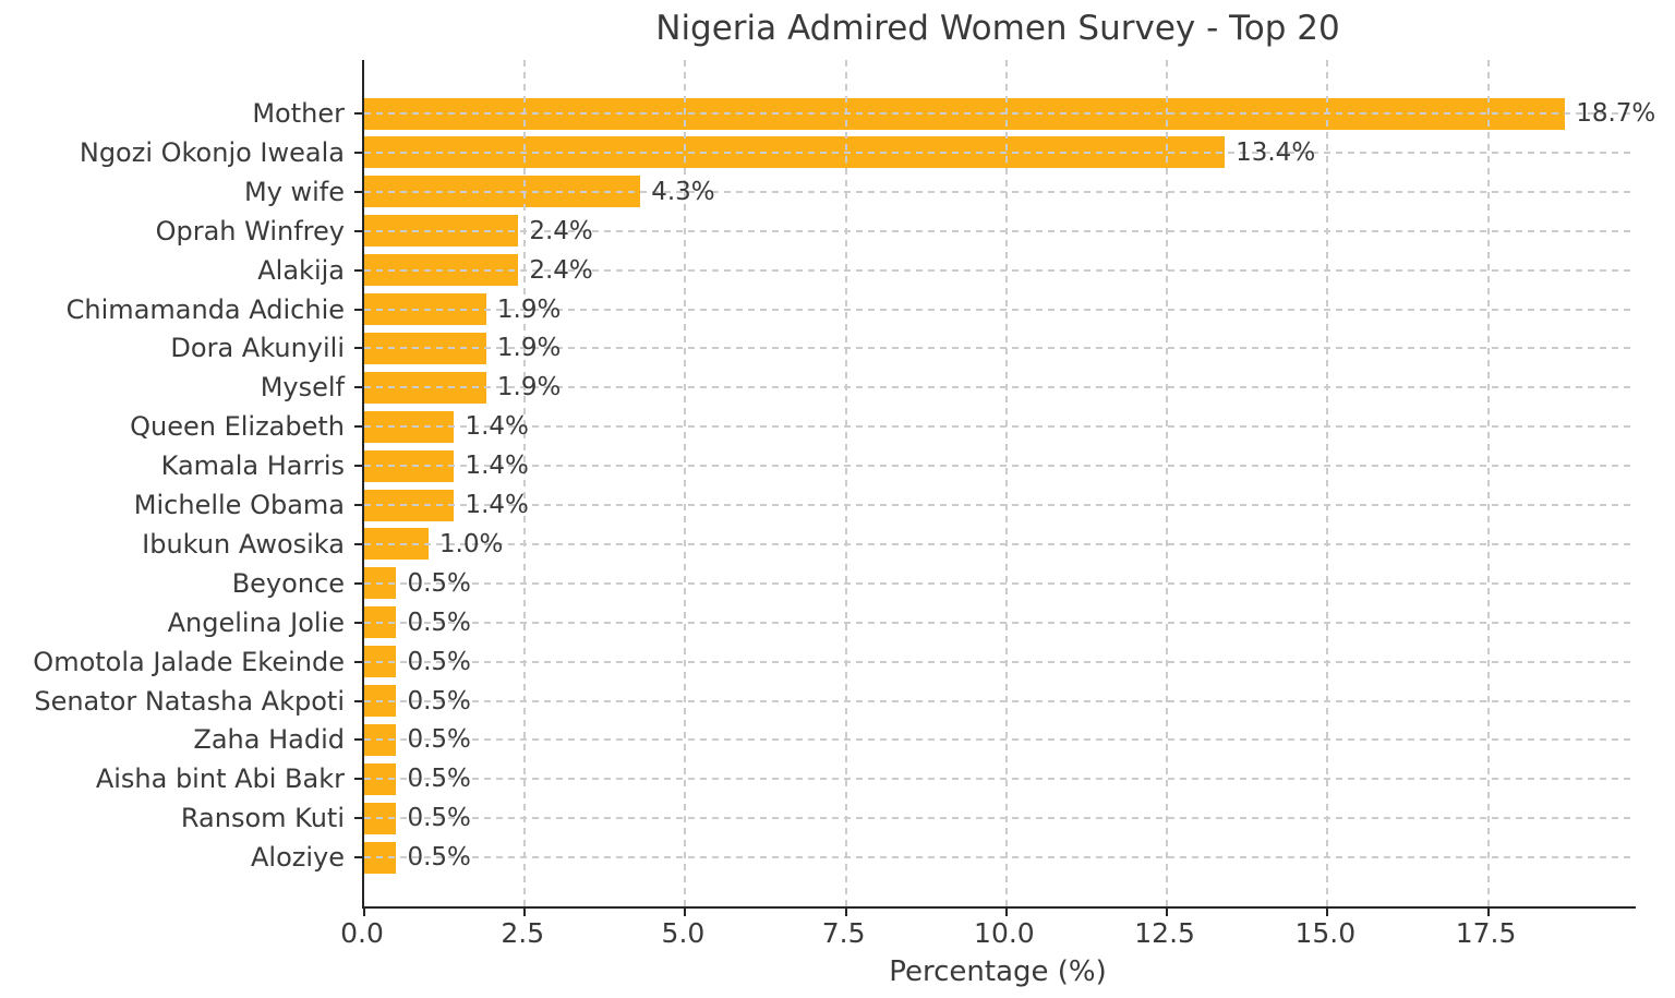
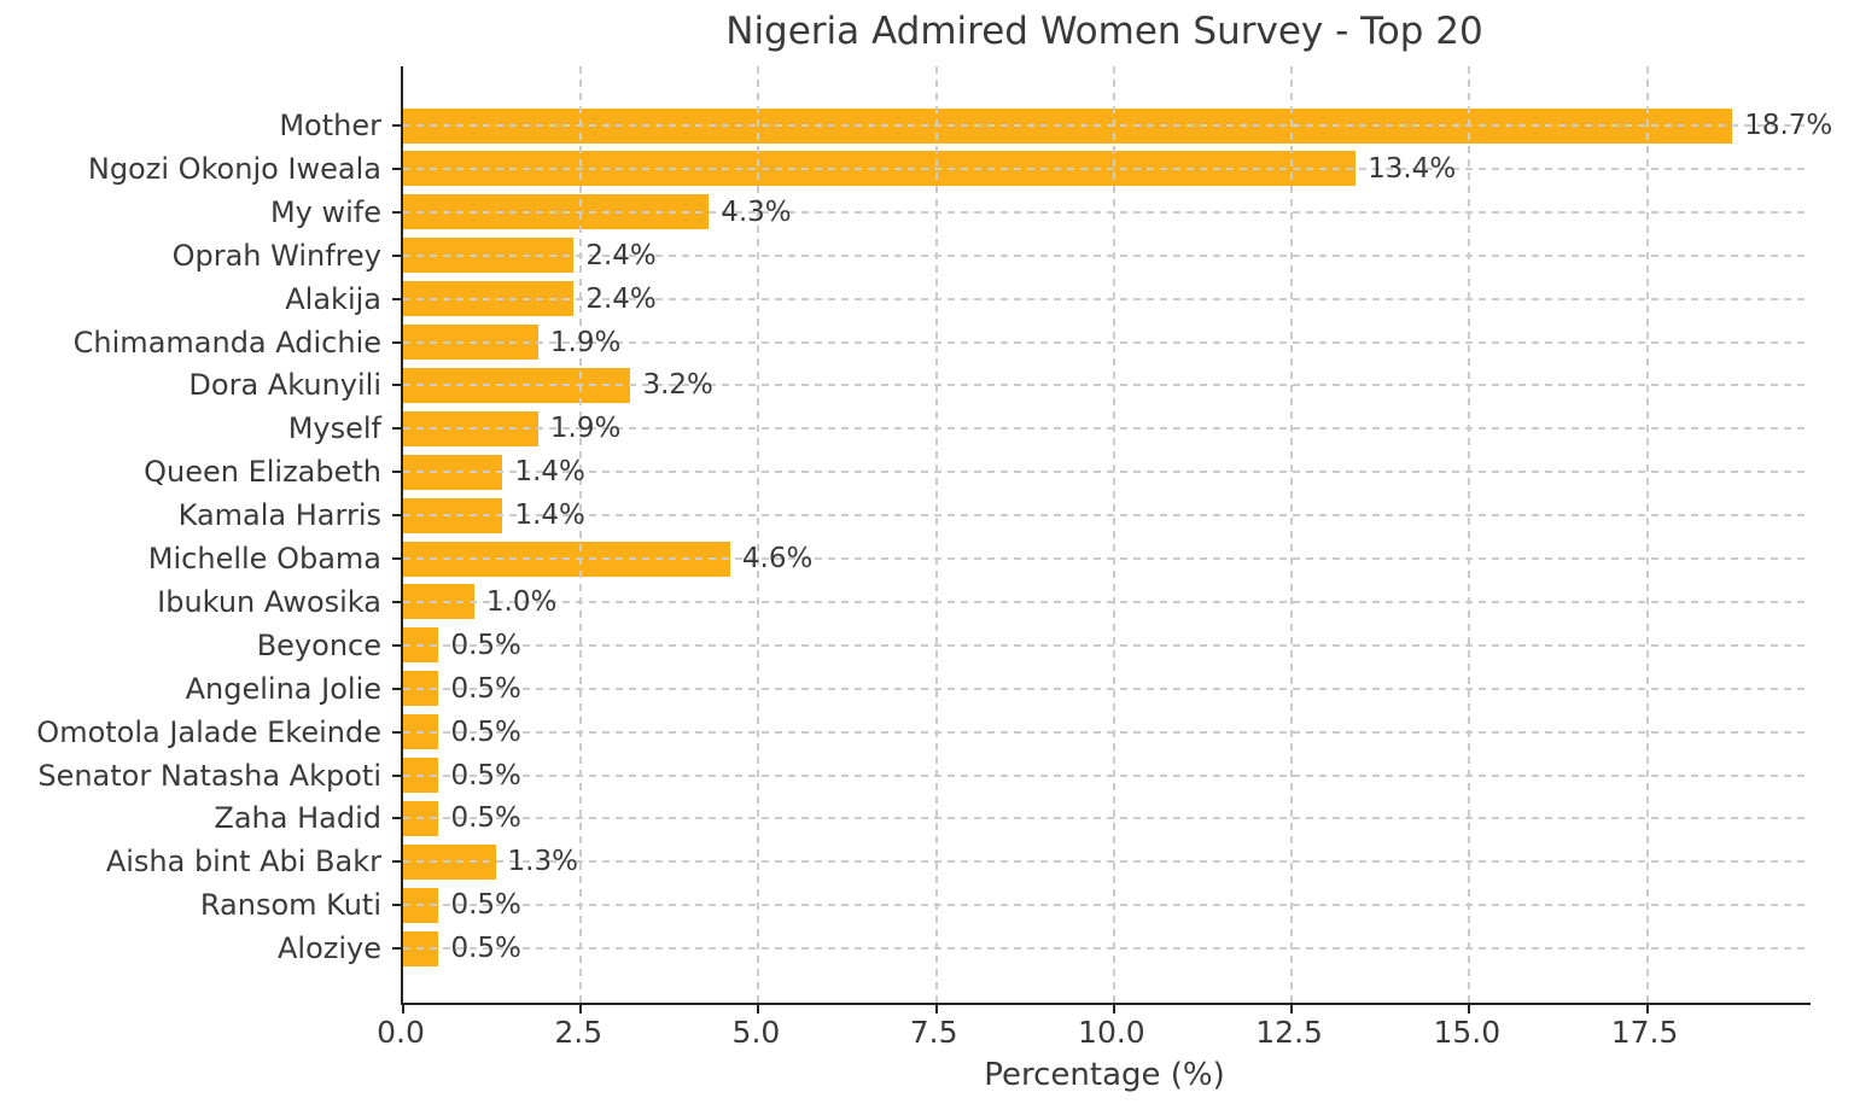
Dora Akunyili: 1.9% -> 3.2%
Michelle Obama: 1.4% -> 4.6%
Aisha bint Abi Bakr: 0.5% -> 1.3%
